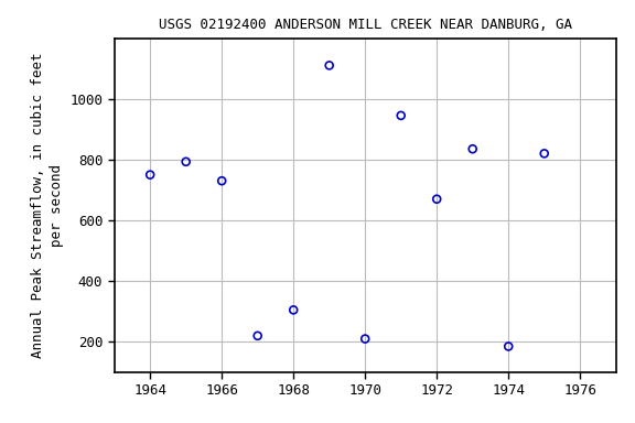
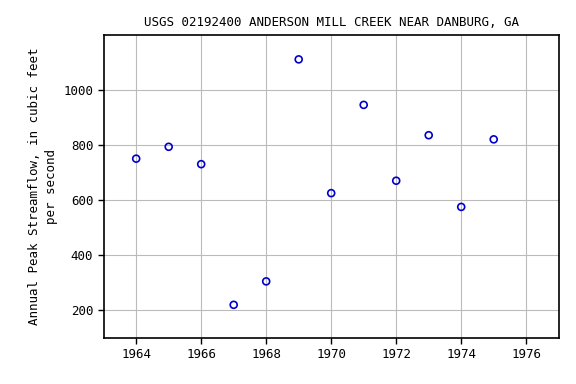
1970: 210 -> 625
1974: 185 -> 575
